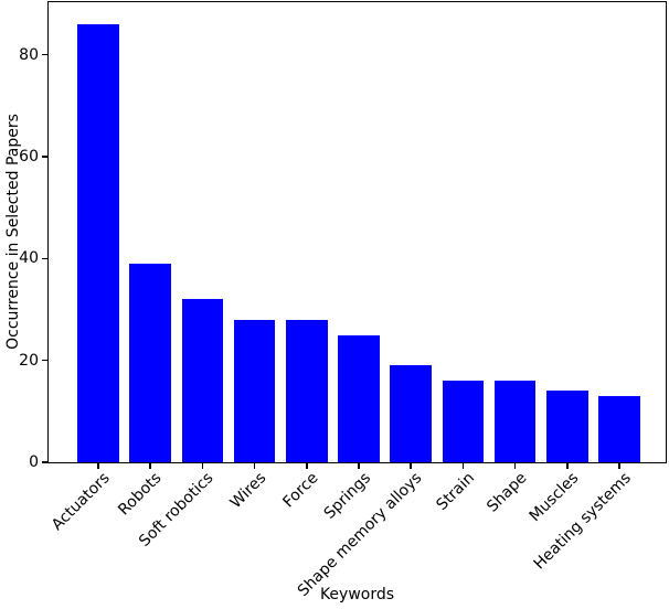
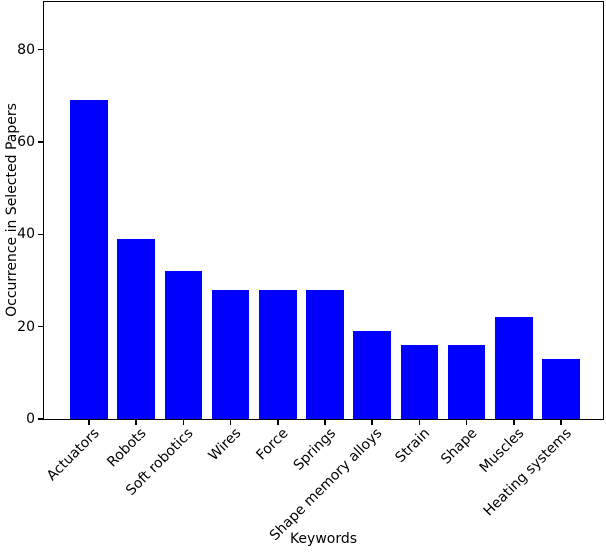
Actuators: 86 -> 69
Springs: 25 -> 28
Muscles: 14 -> 22
